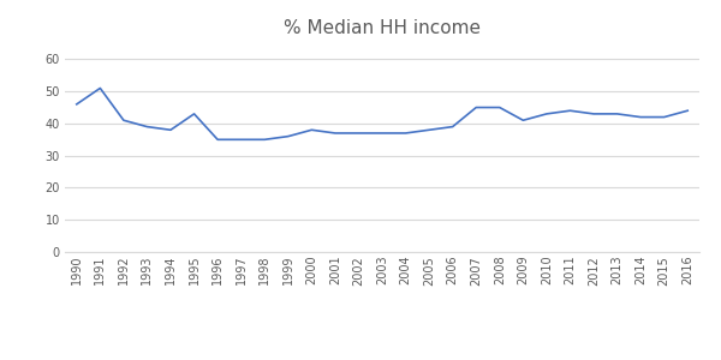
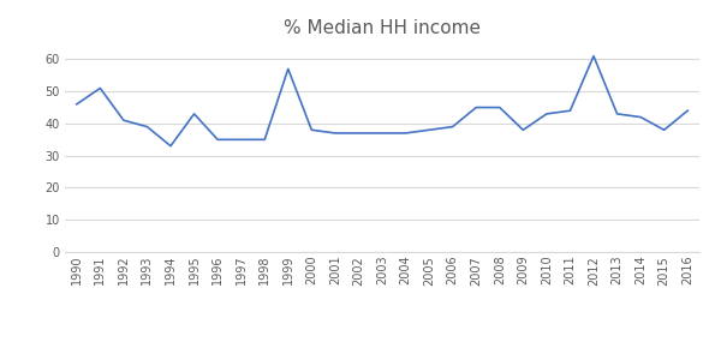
1994: 38 -> 33
1999: 36 -> 57
2009: 41 -> 38
2012: 43 -> 61
2015: 42 -> 38
